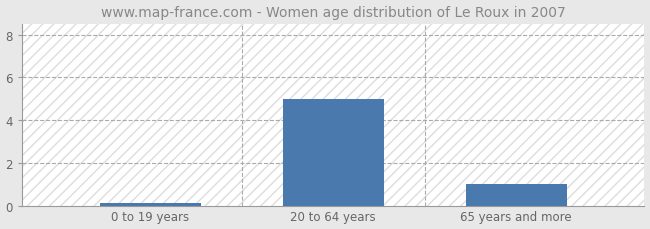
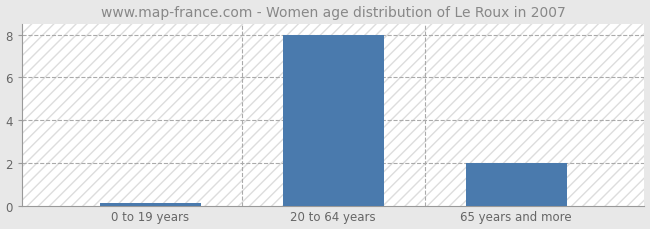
20 to 64 years: 5.0 -> 8.0
65 years and more: 1.0 -> 2.0
